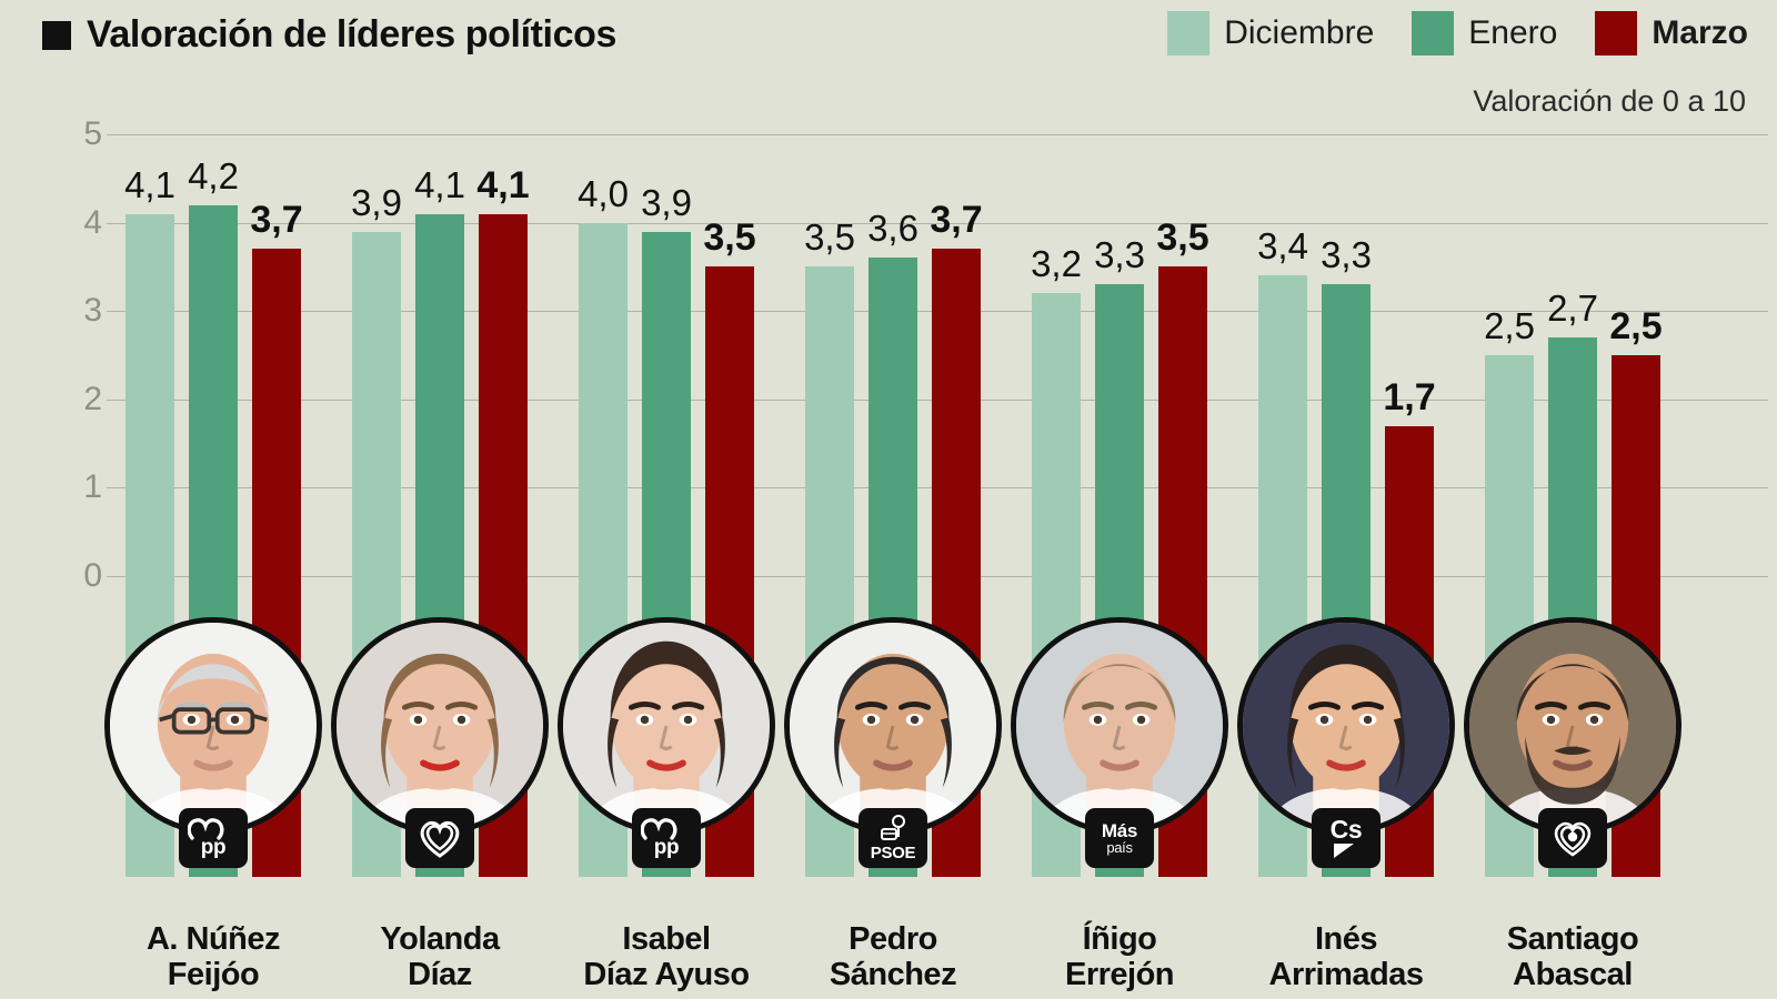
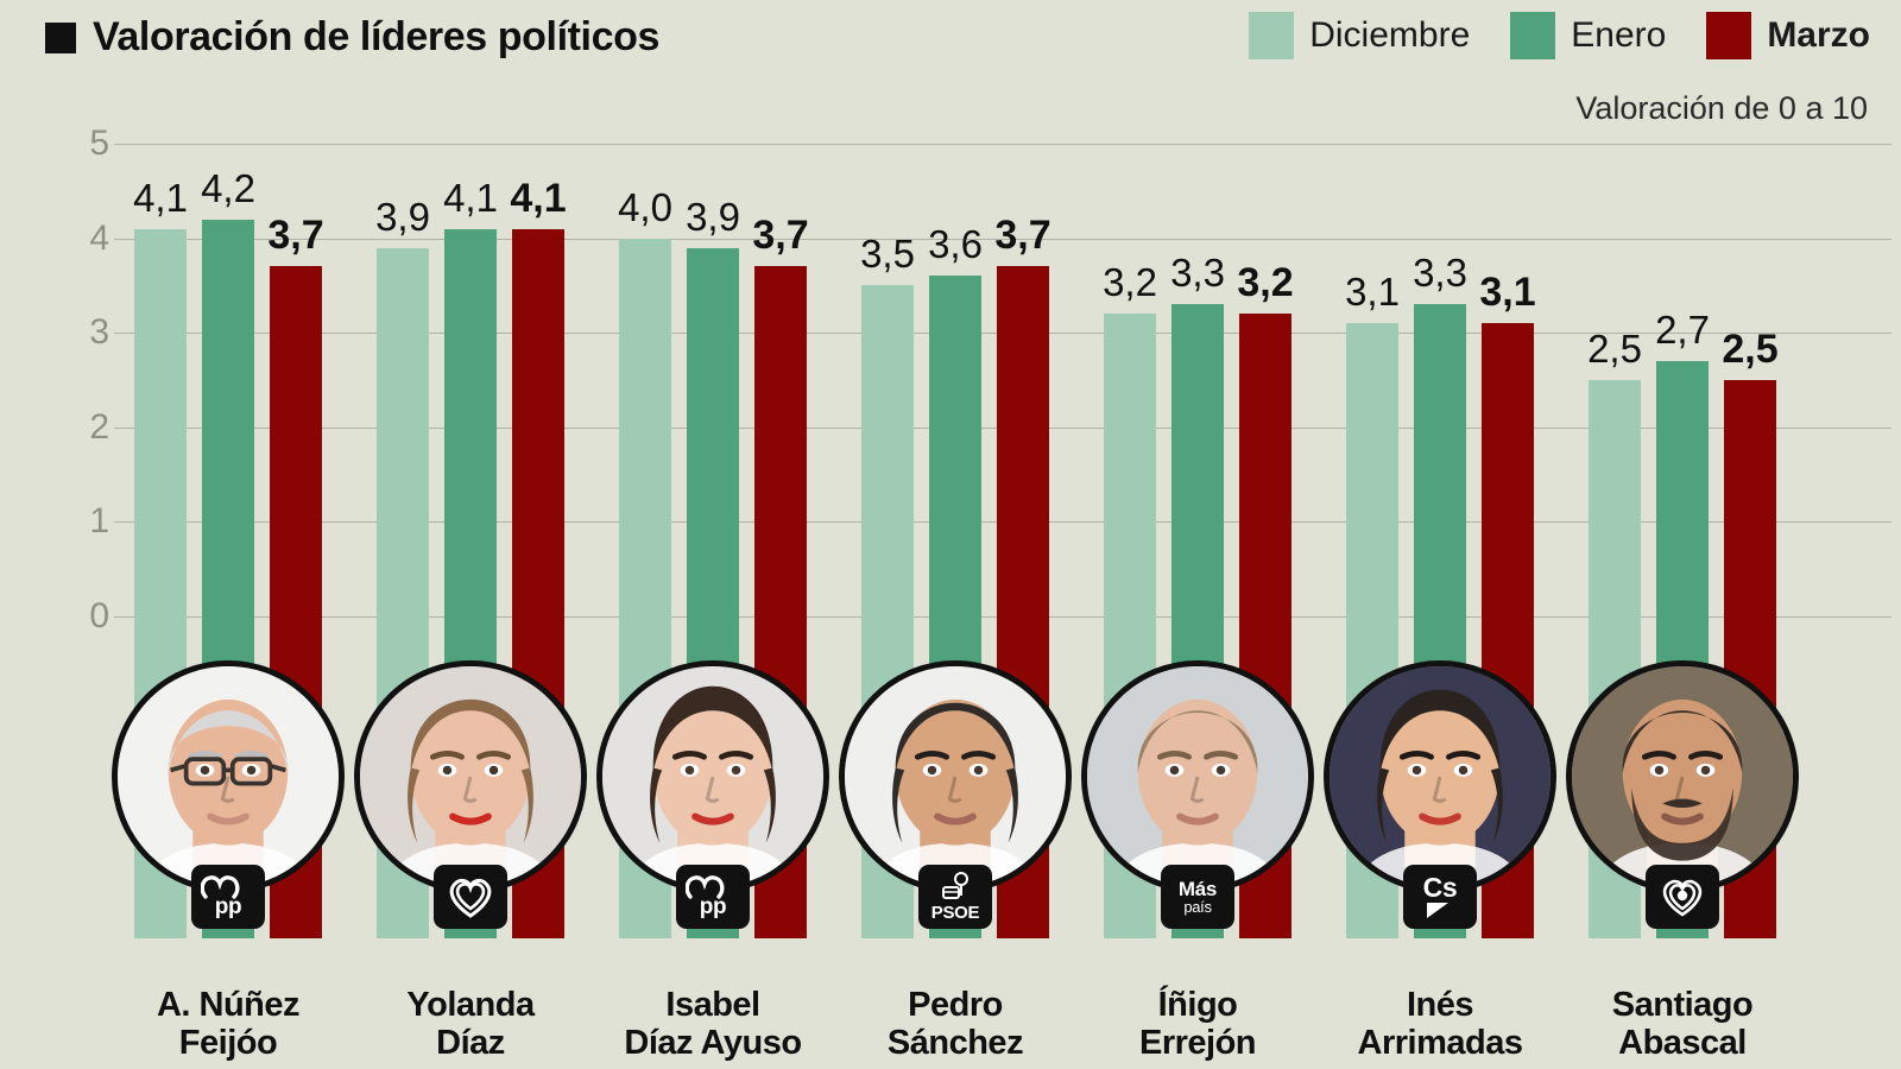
Marzo/Isabel Díaz Ayuso: 3,5 -> 3,7
Marzo/Íñigo Errejón: 3,5 -> 3,2
Diciembre/Inés Arrimadas: 3,4 -> 3,1
Marzo/Inés Arrimadas: 1,7 -> 3,1
